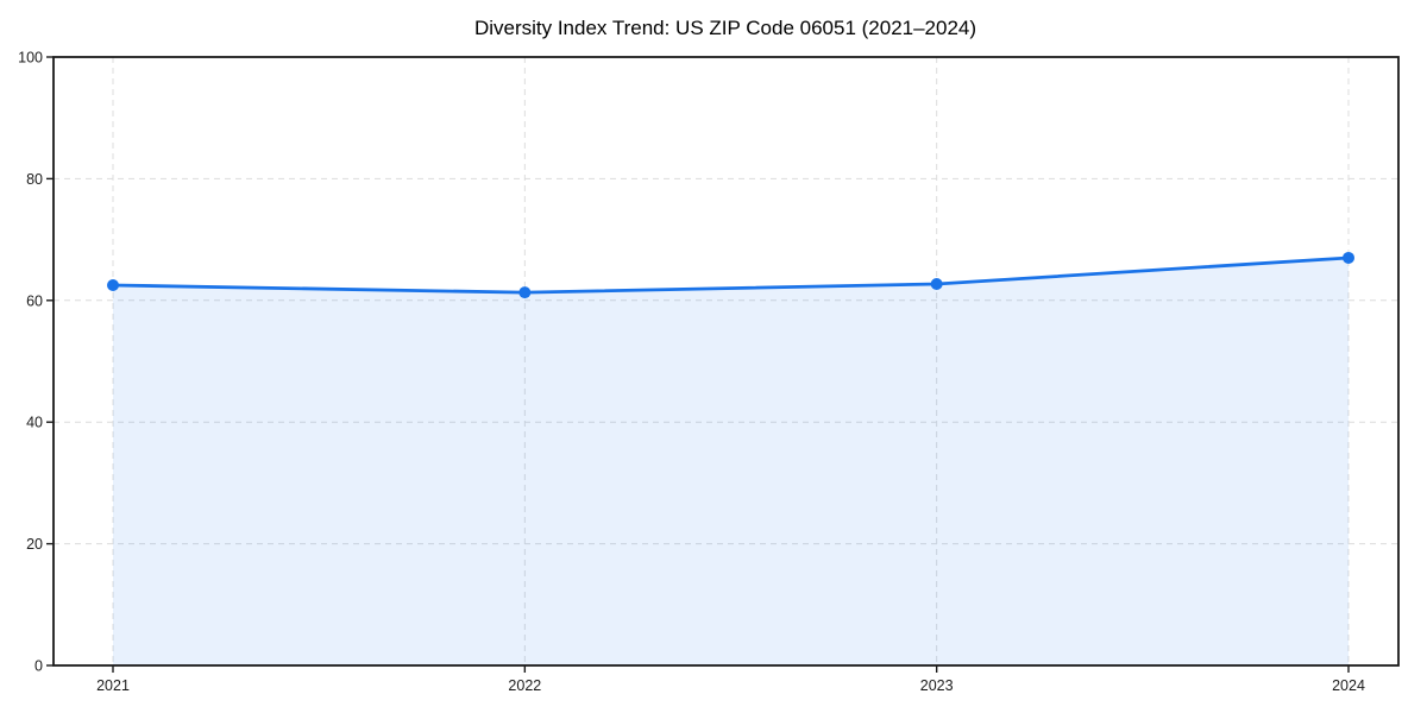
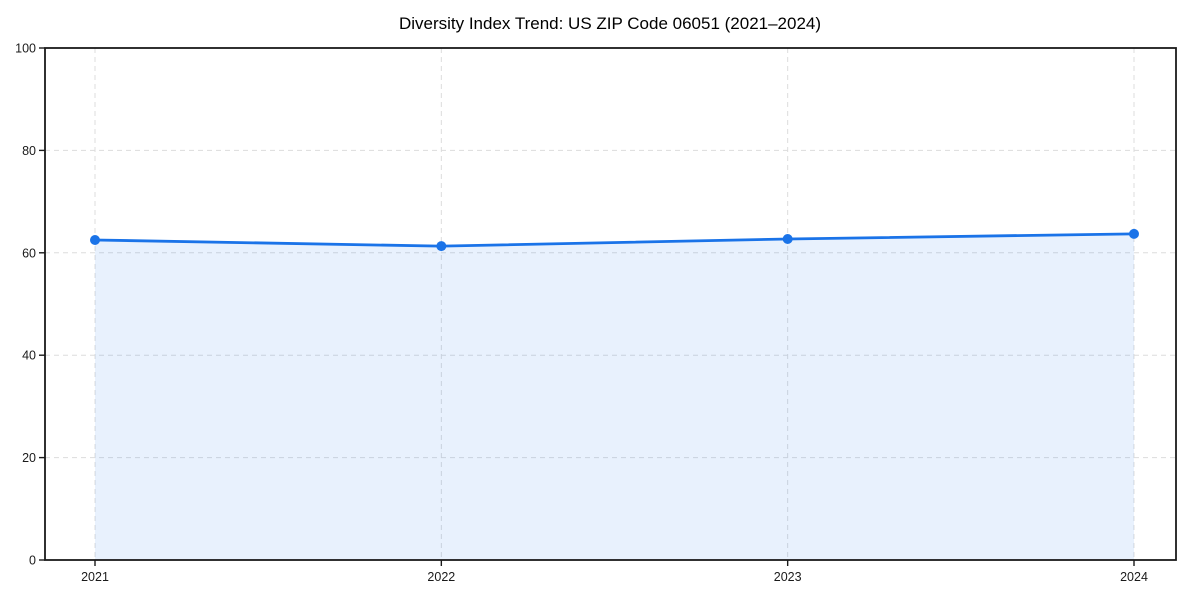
2024: 67 -> 64
